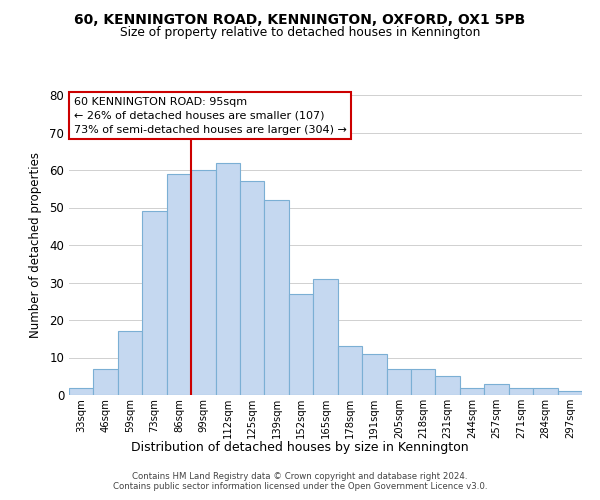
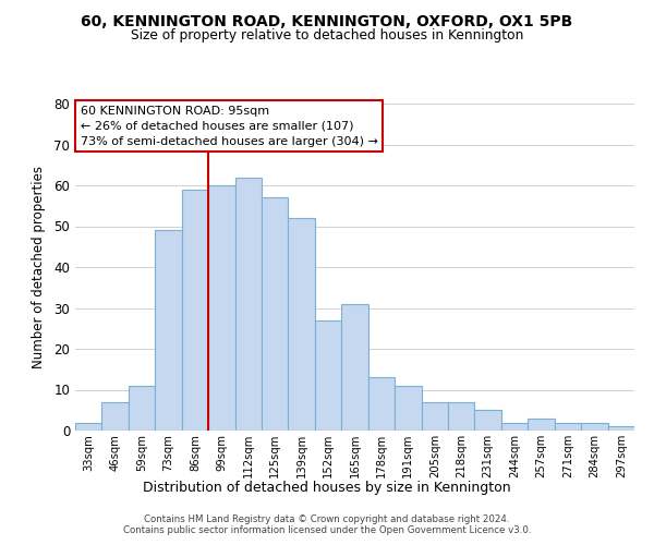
59sqm: 17 -> 11
